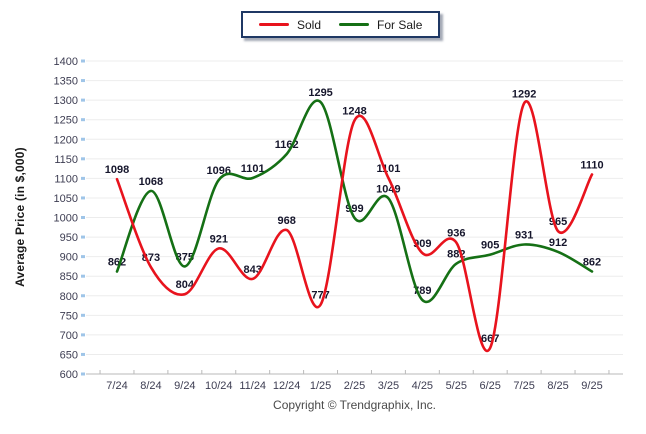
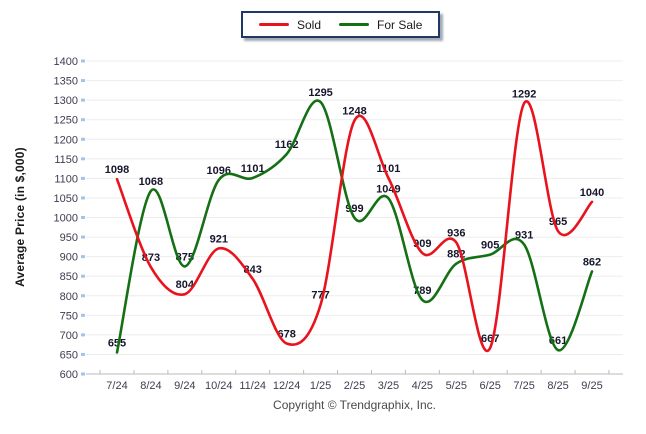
For Sale/7/24: 862 -> 655
Sold/12/24: 968 -> 678
For Sale/8/25: 912 -> 661
Sold/9/25: 1110 -> 1040
